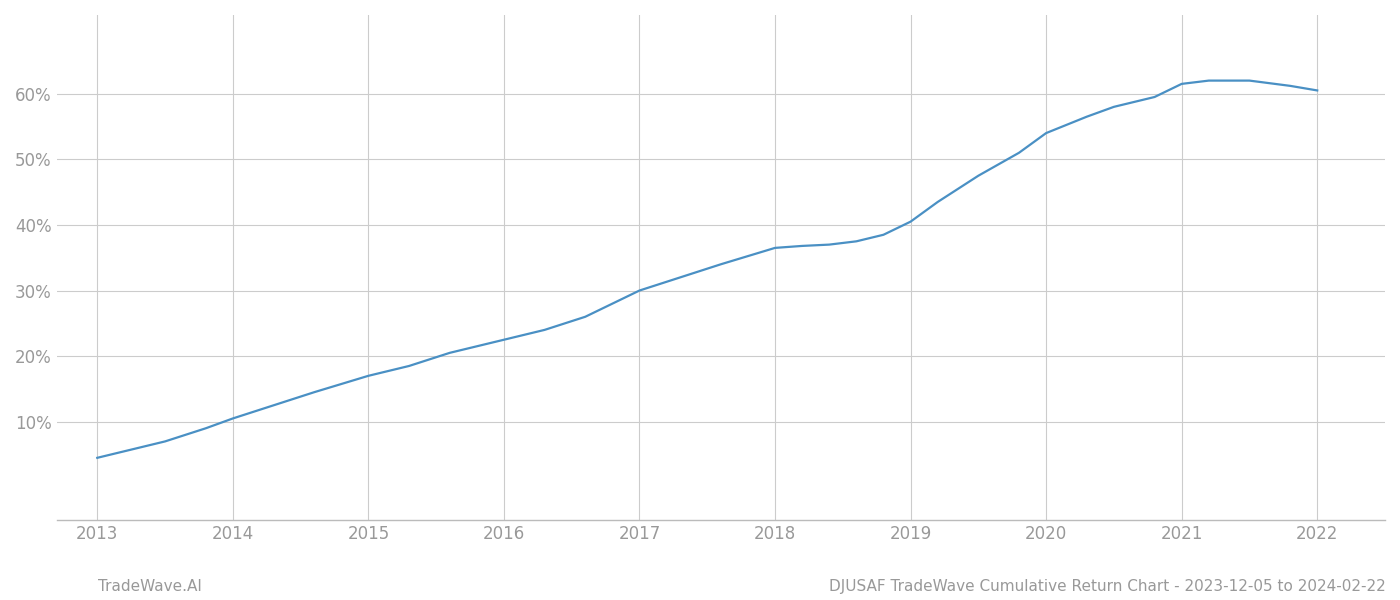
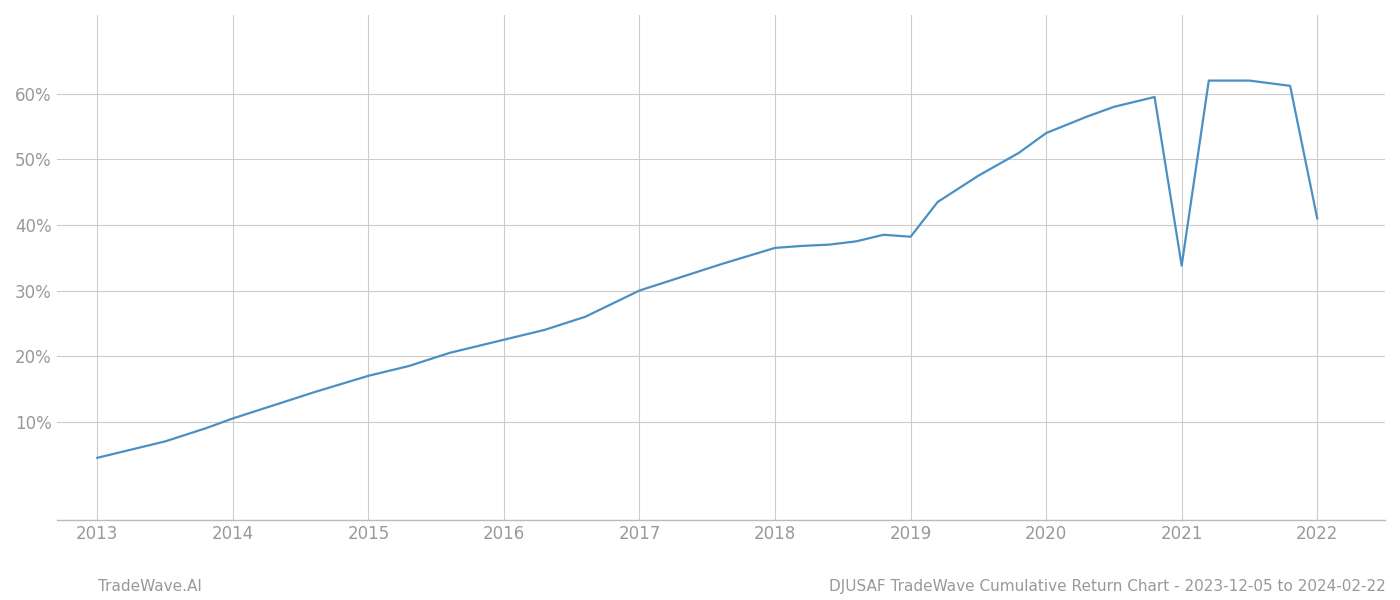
2019: 40.5% -> 38.2%
2021: 61.5% -> 33.8%
2022: 60.5% -> 41.0%
